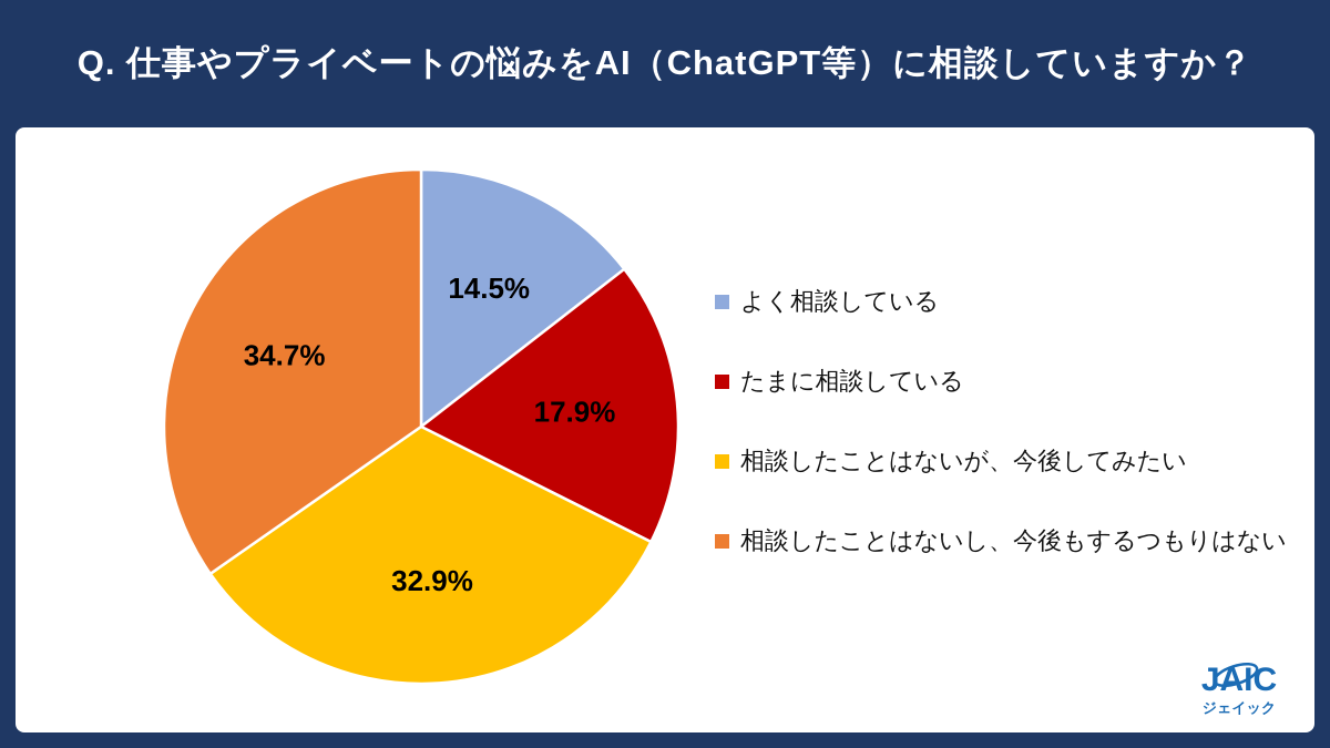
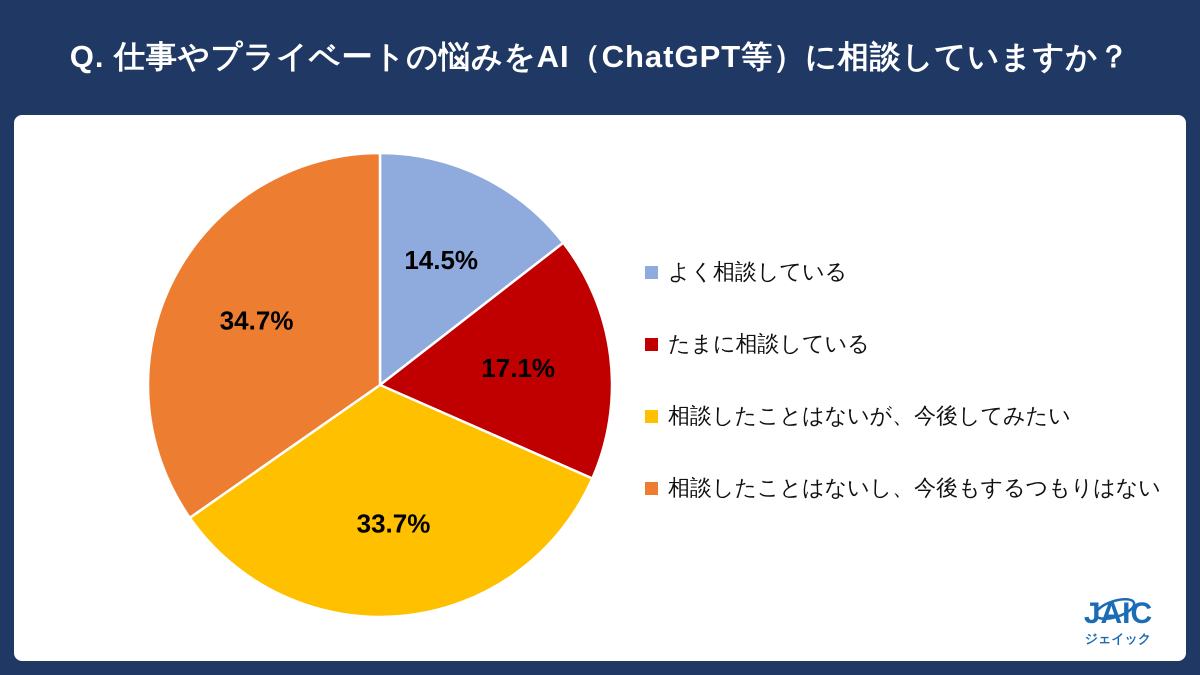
たまに相談している: 17.9% -> 17.1%
相談したことはないが、今後してみたい: 32.9% -> 33.7%
